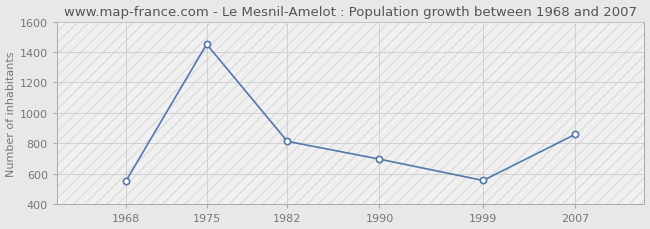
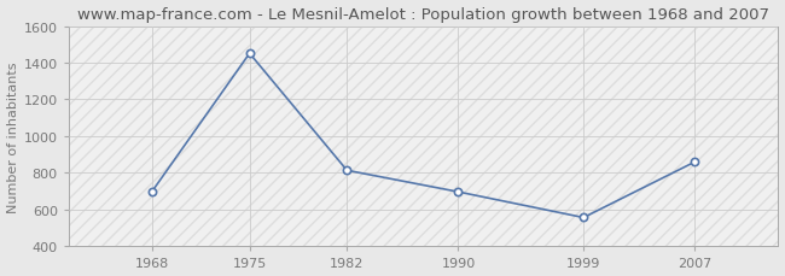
1968: 550 -> 700
